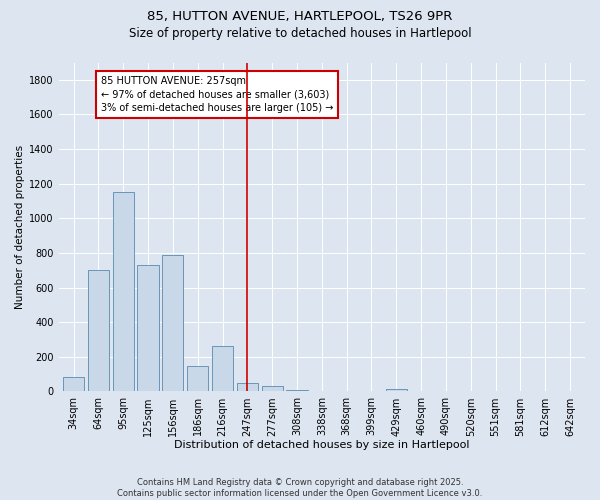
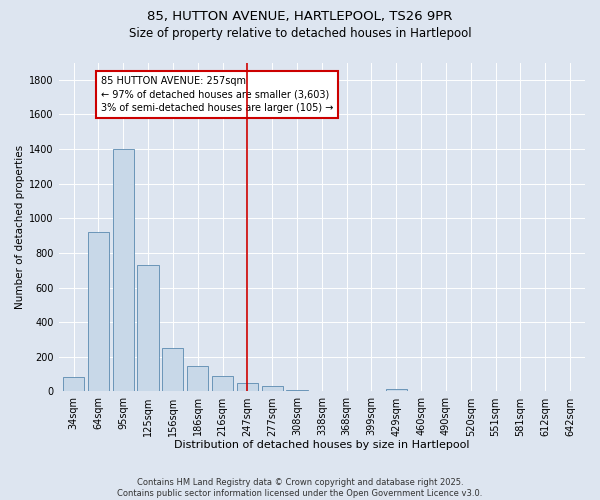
64sqm: 700 -> 920
95sqm: 1150 -> 1400
156sqm: 790 -> 250
216sqm: 260 -> 90
